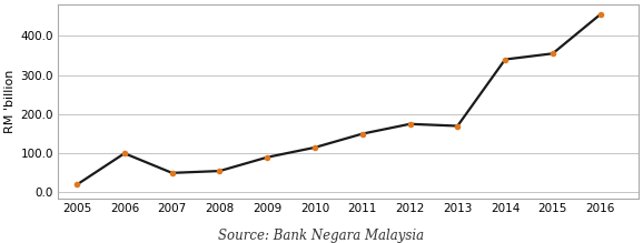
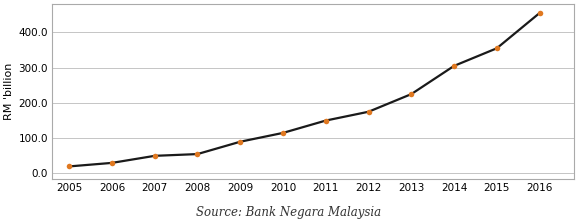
2006: 100 -> 30
2013: 170 -> 225
2014: 340 -> 305
